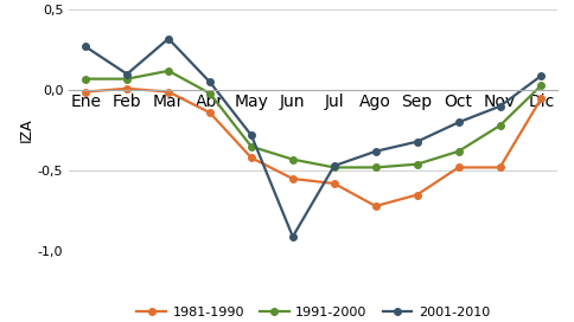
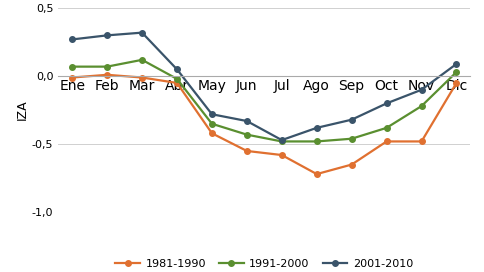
2001-2010/Feb: 0,10 -> 0,30
1981-1990/Abr: -0,14 -> -0,05
2001-2010/Jun: -0,91 -> -0,33
